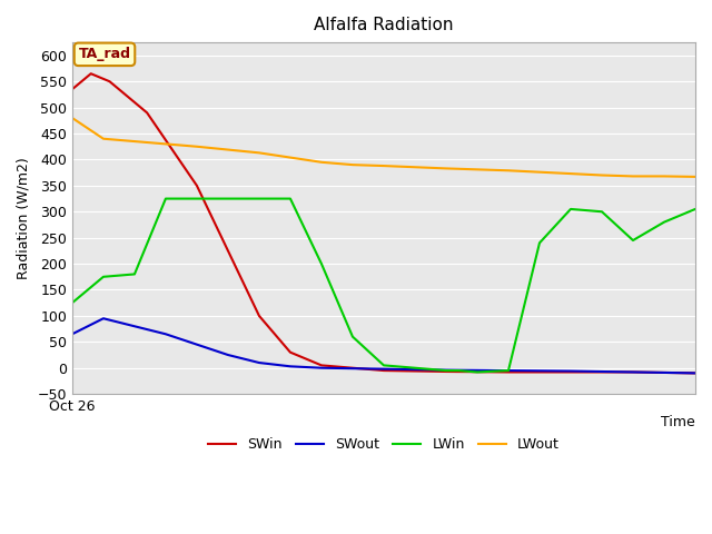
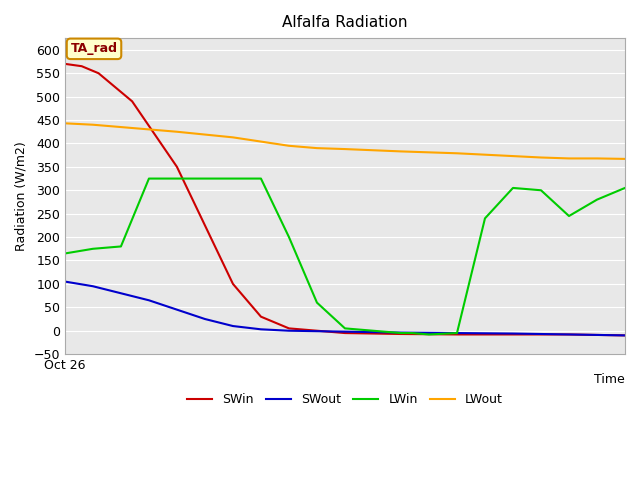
SWin/Oct 26: 535 -> 570
SWout/Oct 26: 65 -> 105
LWin/Oct 26: 125 -> 165
LWout/Oct 26: 480 -> 443
